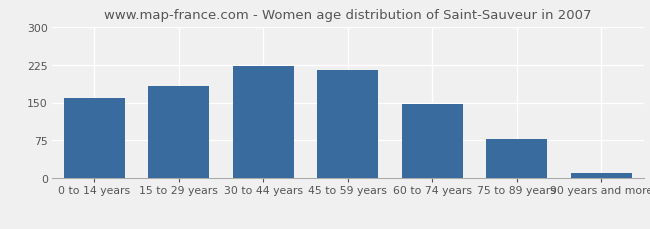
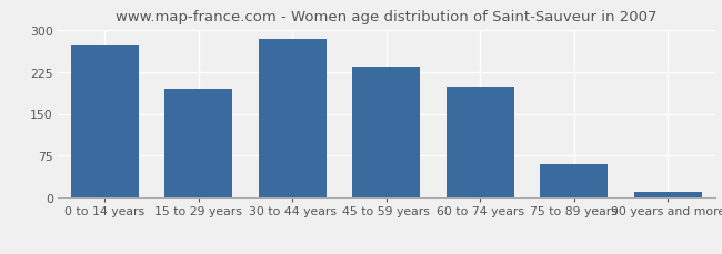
0 to 14 years: 158 -> 272
15 to 29 years: 182 -> 194
30 to 44 years: 222 -> 284
45 to 59 years: 215 -> 234
60 to 74 years: 148 -> 198
75 to 89 years: 77 -> 60
